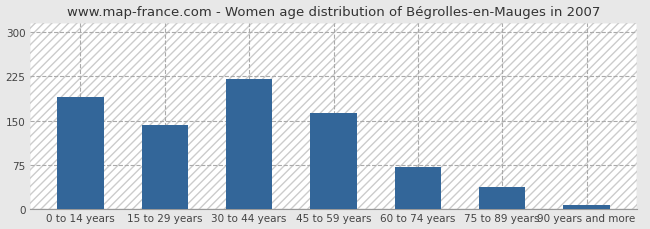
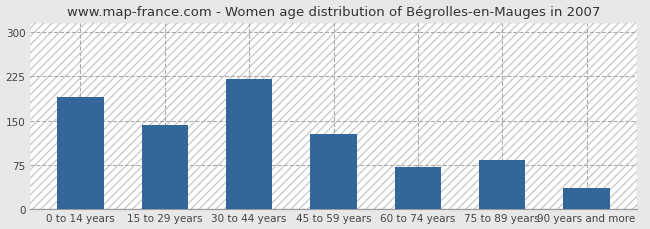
45 to 59 years: 162 -> 128
75 to 89 years: 38 -> 84
90 years and more: 8 -> 36
